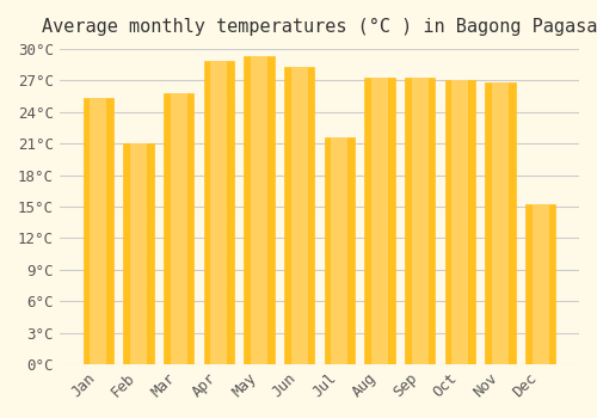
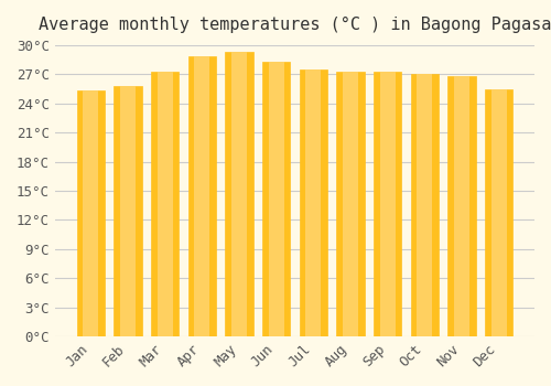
Feb: 21.0°C -> 25.8°C
Mar: 25.8°C -> 27.3°C
Jul: 21.6°C -> 27.5°C
Dec: 15.2°C -> 25.5°C
